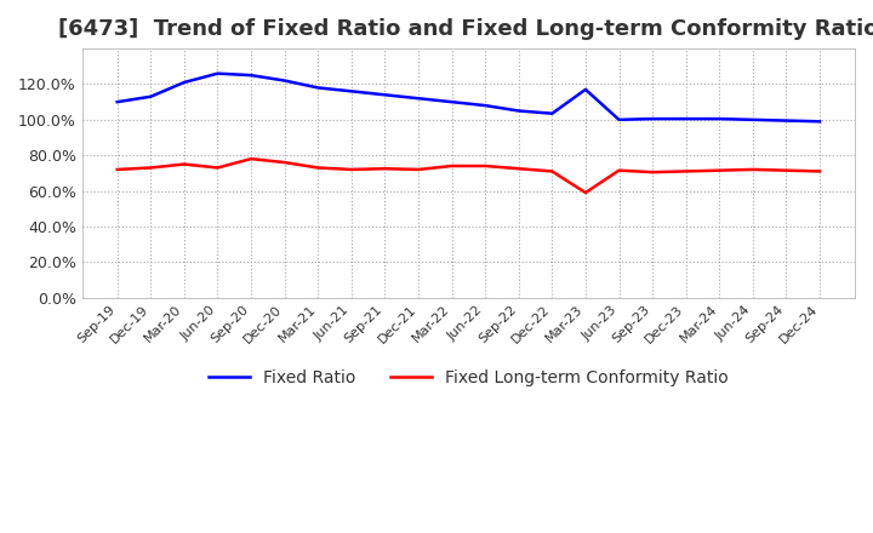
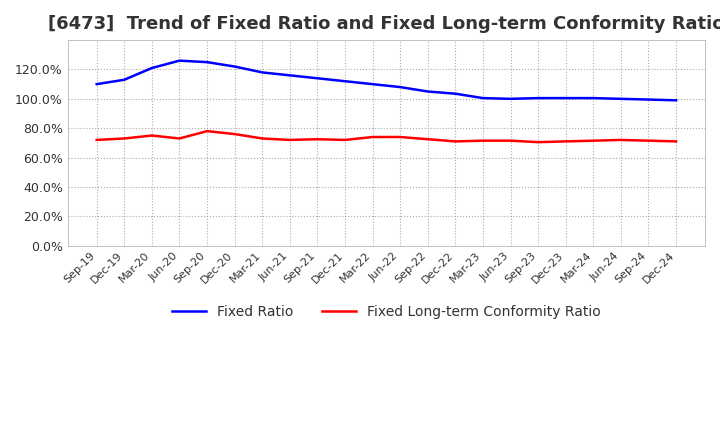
Fixed Ratio/Mar-23: 117% -> 100%
Fixed Long-term Conformity Ratio/Mar-23: 59% -> 72%
